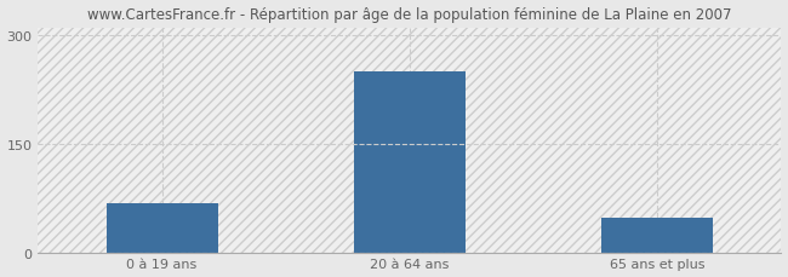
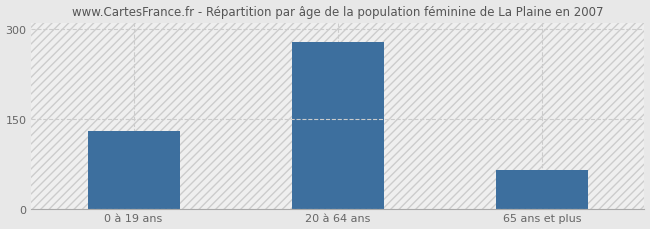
0 à 19 ans: 68 -> 130
20 à 64 ans: 250 -> 278
65 ans et plus: 48 -> 65
